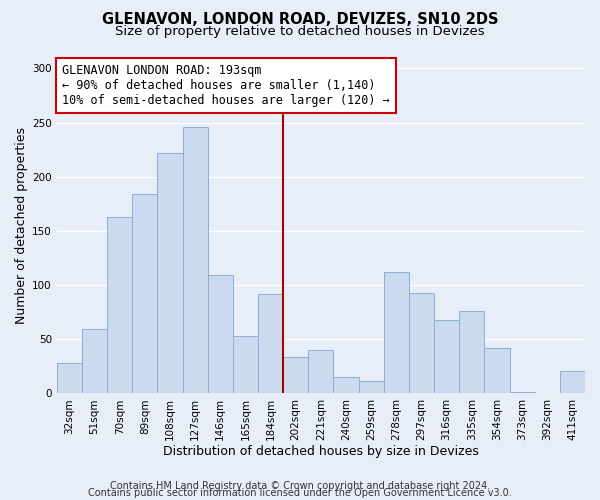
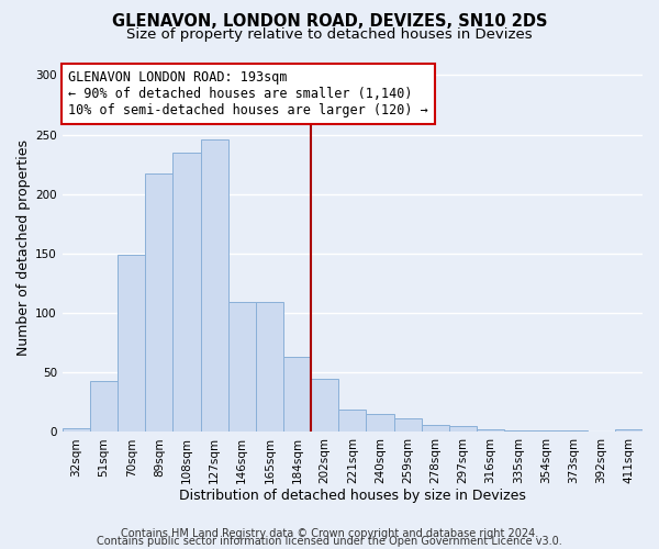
32sqm: 28 -> 3
51sqm: 59 -> 43
70sqm: 163 -> 149
89sqm: 184 -> 217
108sqm: 222 -> 235
165sqm: 53 -> 109
184sqm: 92 -> 63
202sqm: 34 -> 45
221sqm: 40 -> 19
278sqm: 112 -> 6
297sqm: 93 -> 5
316sqm: 68 -> 2
335sqm: 76 -> 1
354sqm: 42 -> 1
411sqm: 21 -> 2
